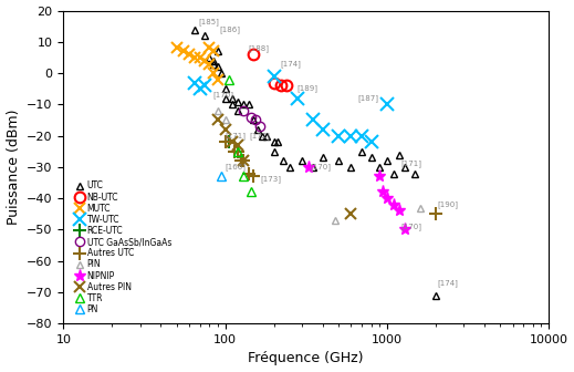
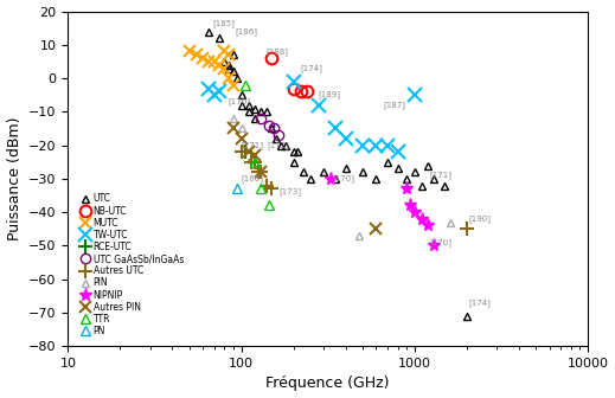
TW-UTC/1000: -10 -> -5
